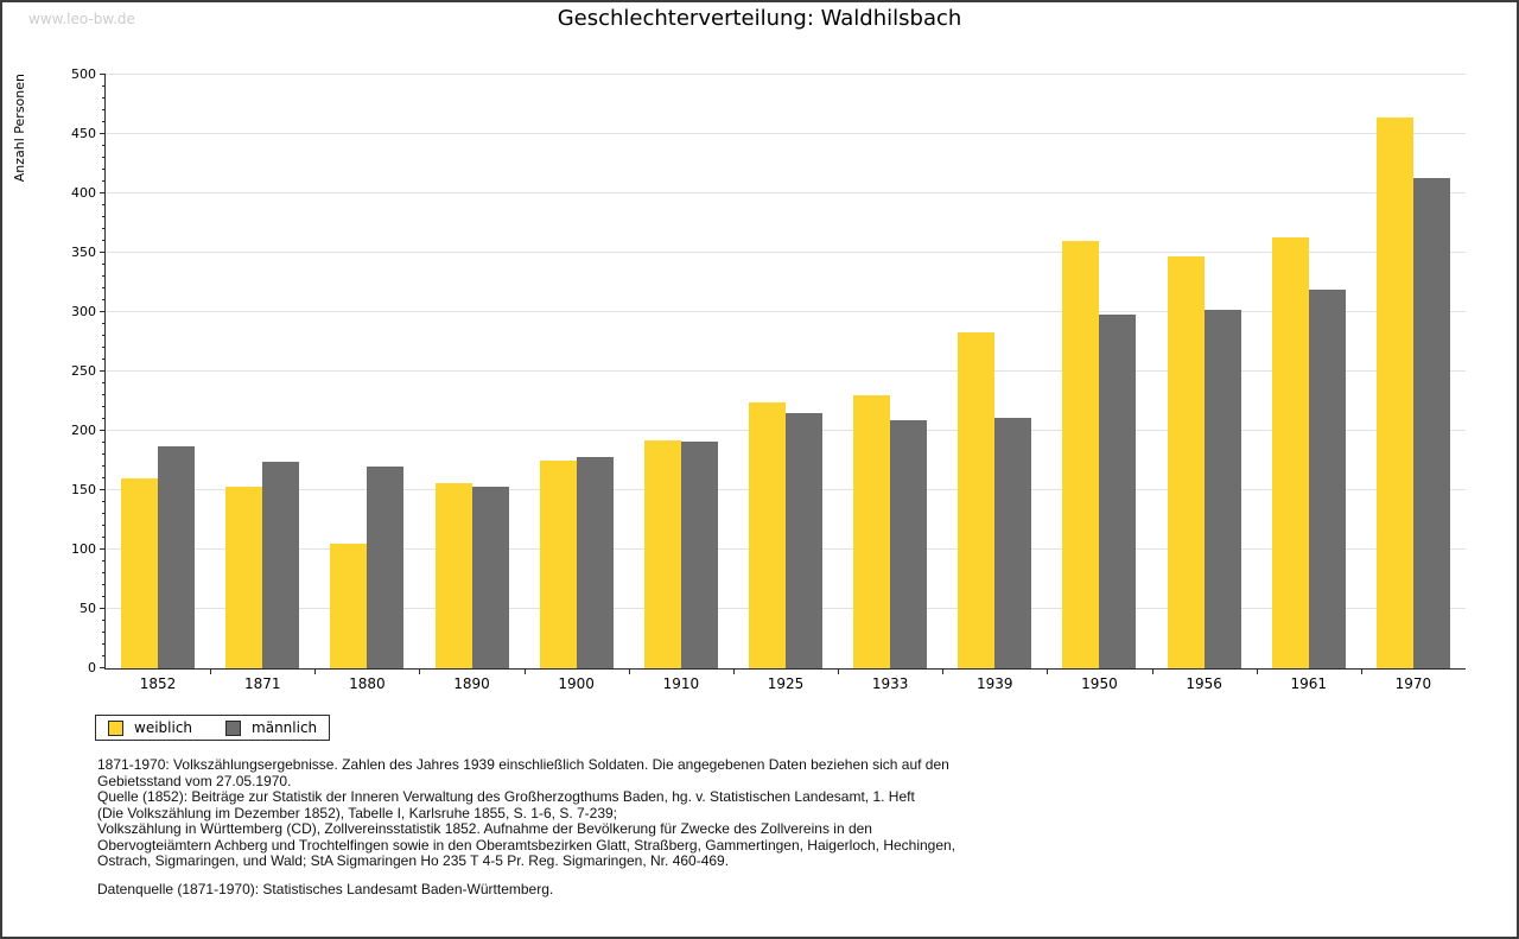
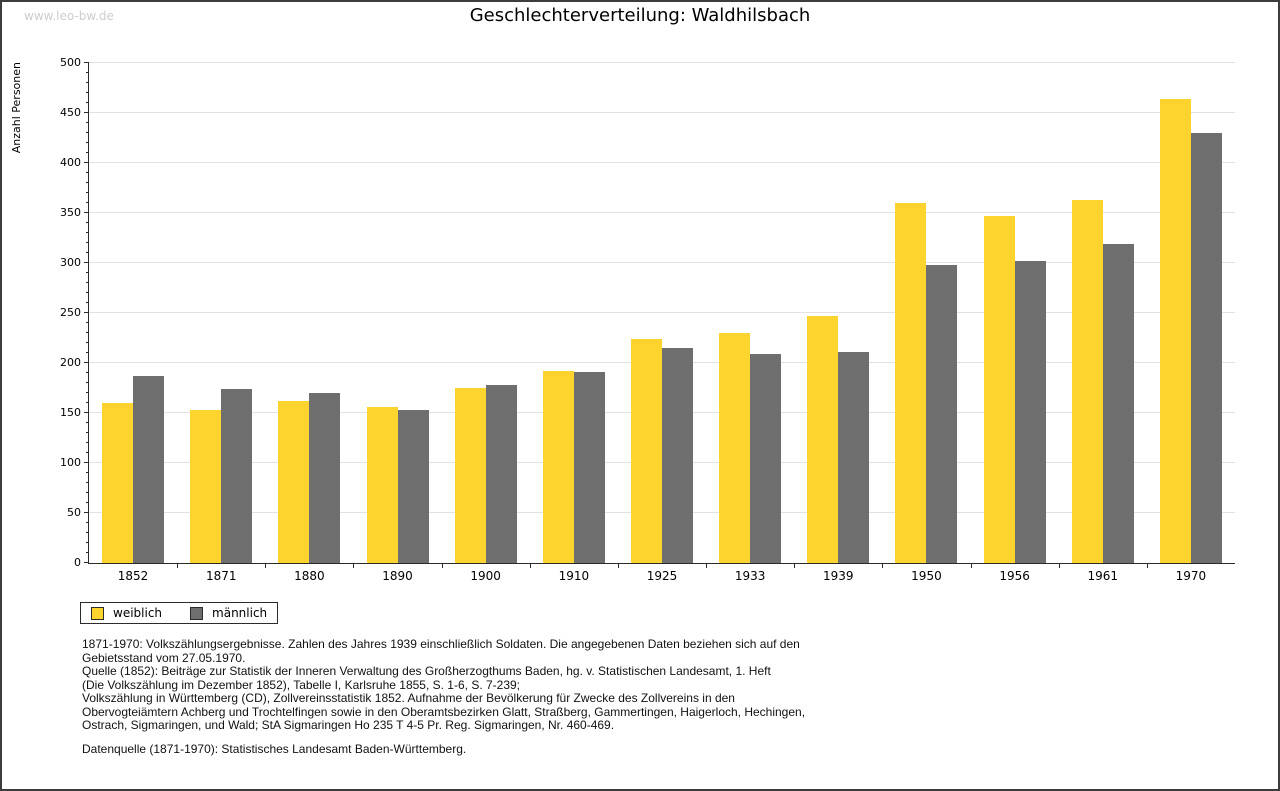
weiblich/1880: 105 -> 162
weiblich/1939: 283 -> 247
männlich/1970: 413 -> 430
